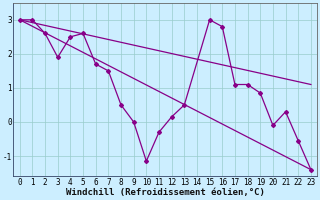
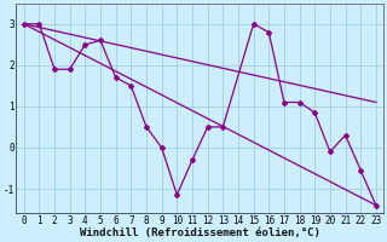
2: 2.60 -> 1.90
12: 0.15 -> 0.50
